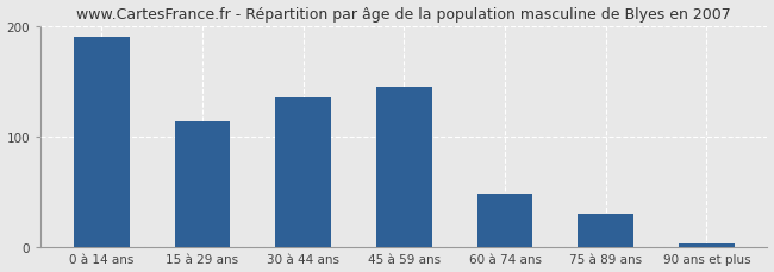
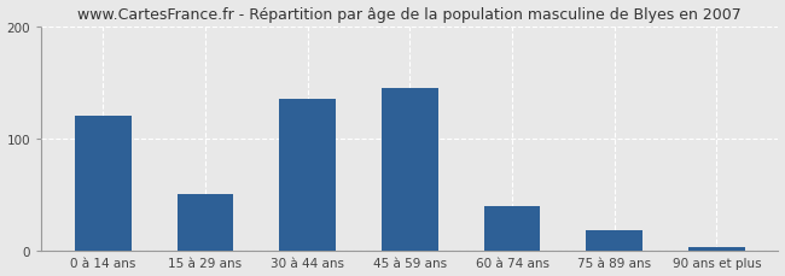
0 à 14 ans: 190 -> 120
15 à 29 ans: 114 -> 50
60 à 74 ans: 48 -> 40
75 à 89 ans: 30 -> 18
